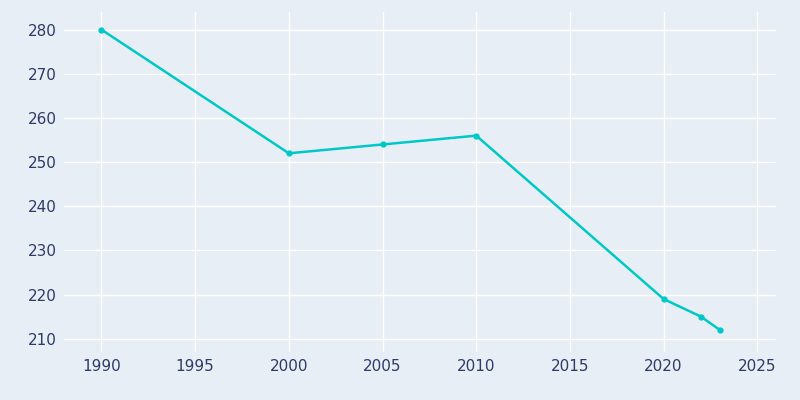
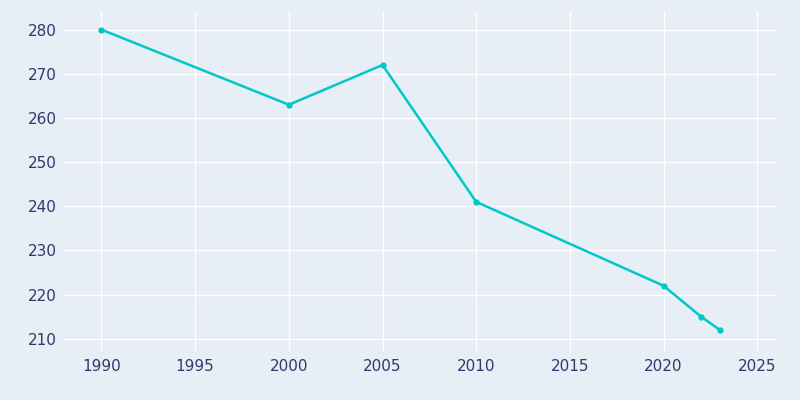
2000: 252 -> 263
2005: 254 -> 272
2010: 256 -> 241
2020: 219 -> 222
